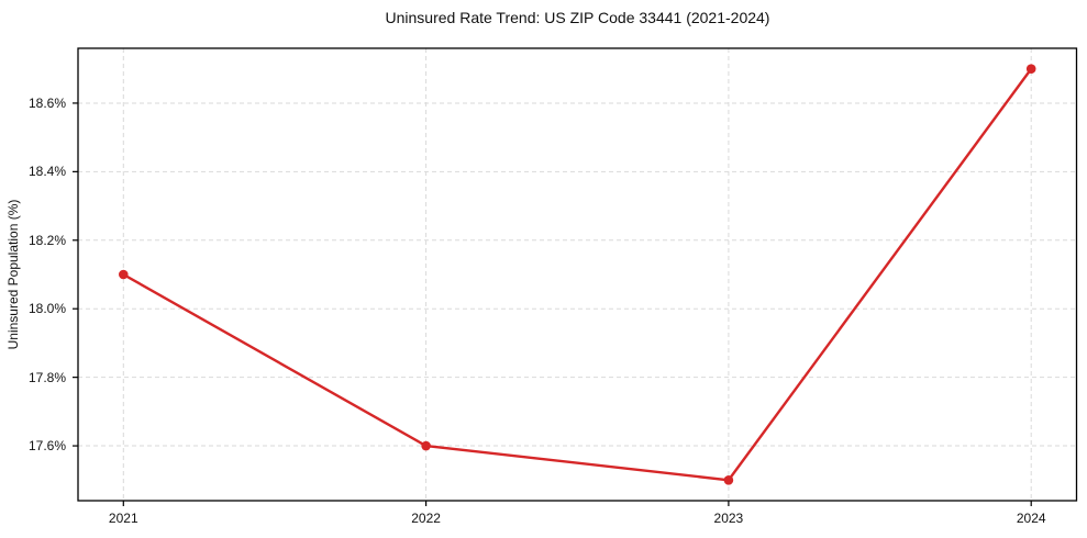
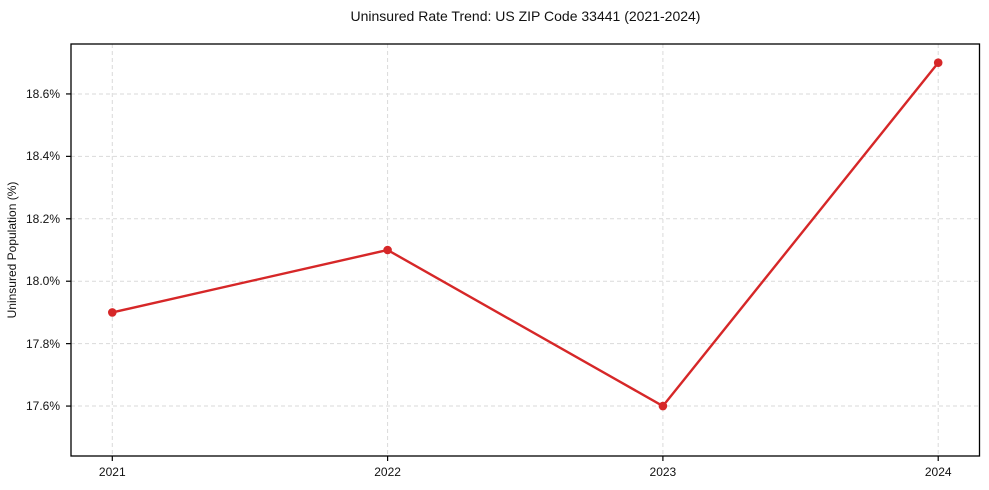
2021: 18.1% -> 17.9%
2022: 17.6% -> 18.1%
2023: 17.5% -> 17.6%
